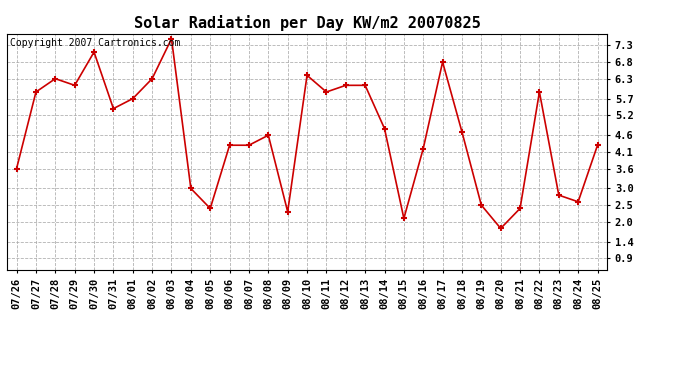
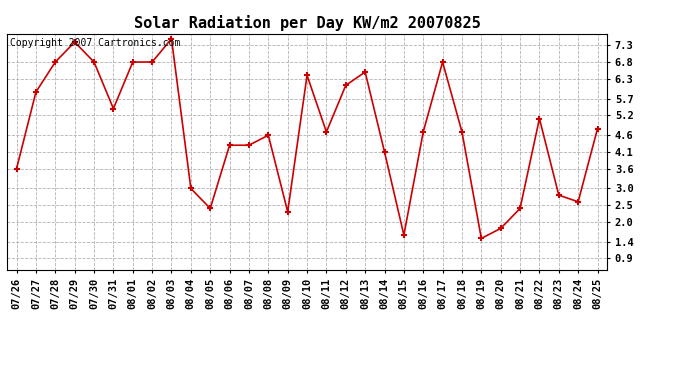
07/28: 6.3 -> 6.8
07/29: 6.1 -> 7.4
07/30: 7.1 -> 6.8
08/01: 5.7 -> 6.8
08/02: 6.3 -> 6.8
08/11: 5.9 -> 4.7
08/13: 6.1 -> 6.5
08/14: 4.8 -> 4.1
08/15: 2.1 -> 1.6
08/16: 4.2 -> 4.7
08/19: 2.5 -> 1.5
08/22: 5.9 -> 5.1
08/25: 4.3 -> 4.8
